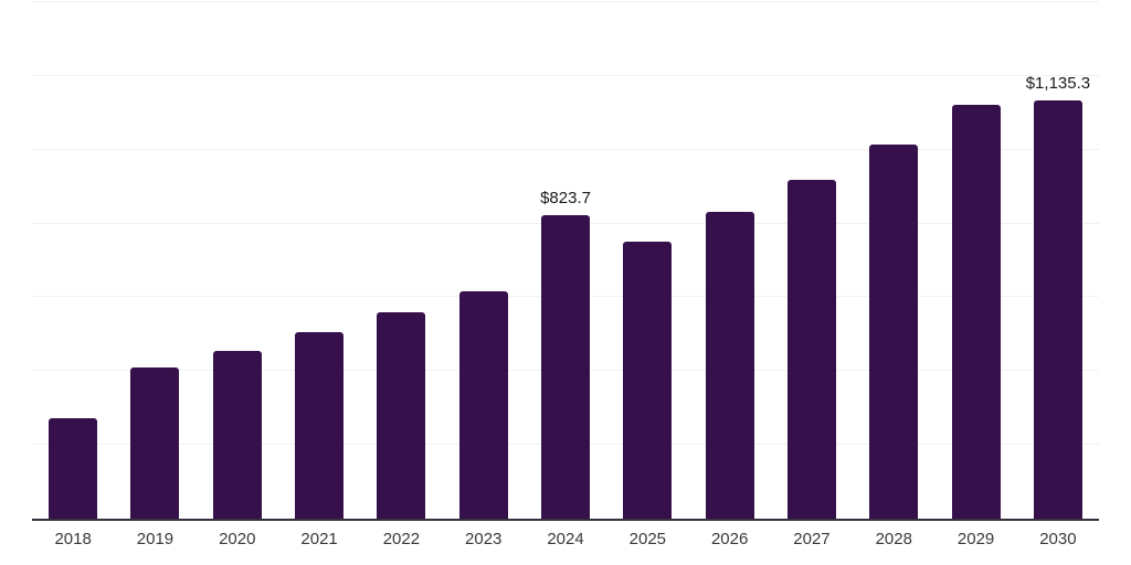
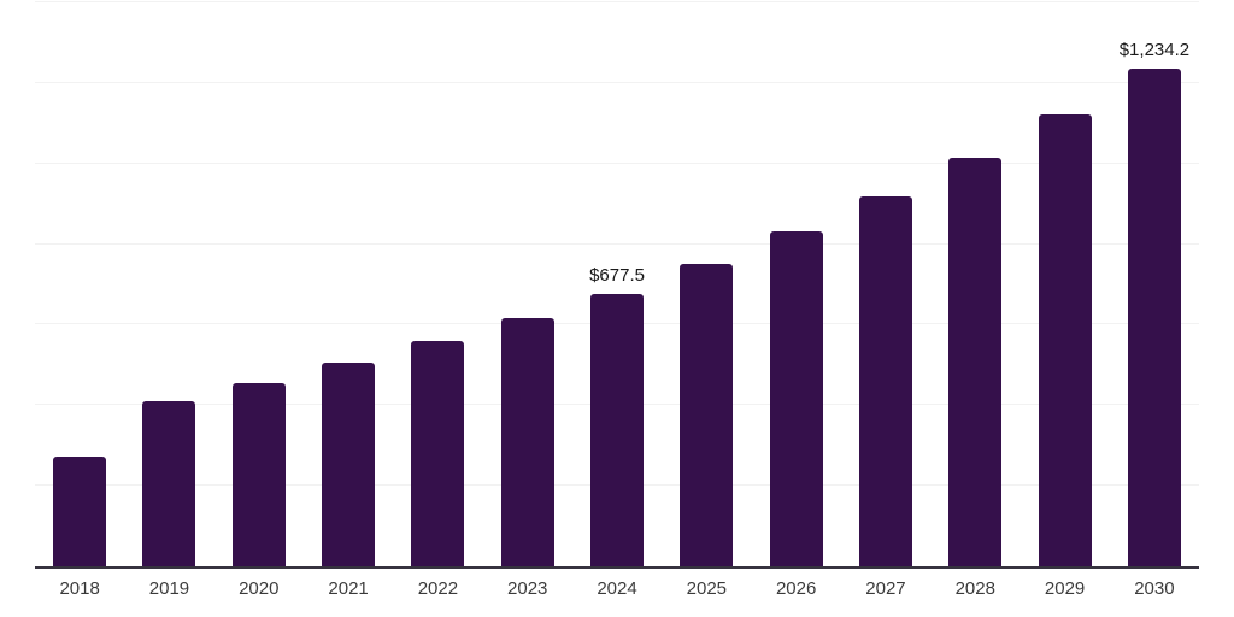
2024: $823.7 -> $677.5
2030: $1,135.3 -> $1,234.2
